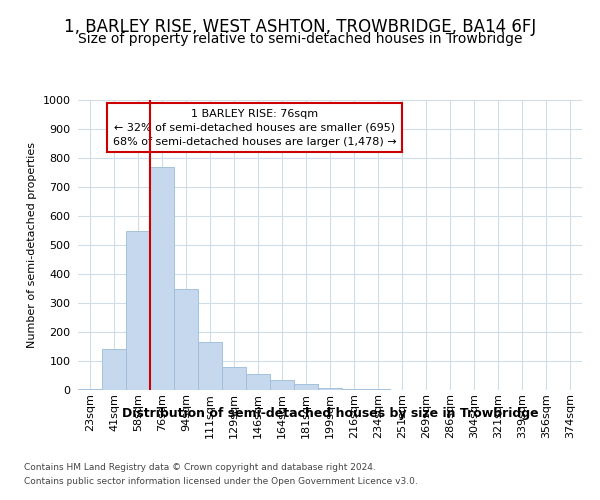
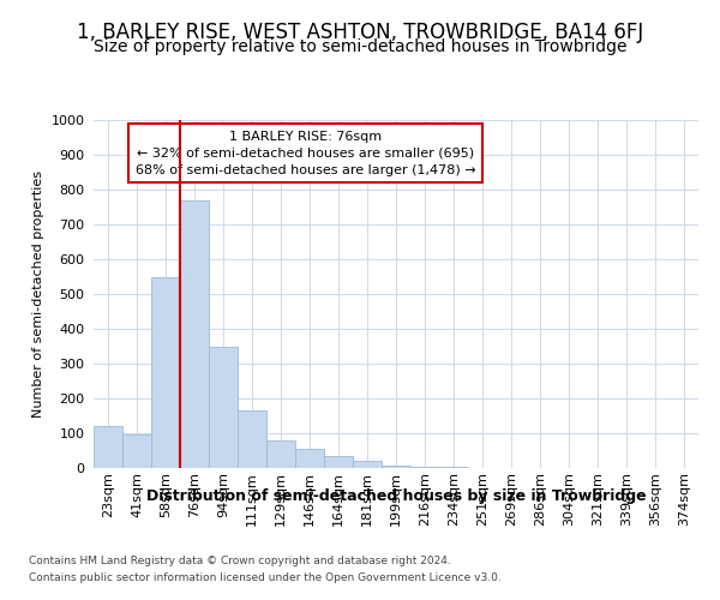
23sqm: 5 -> 120
41sqm: 140 -> 95
